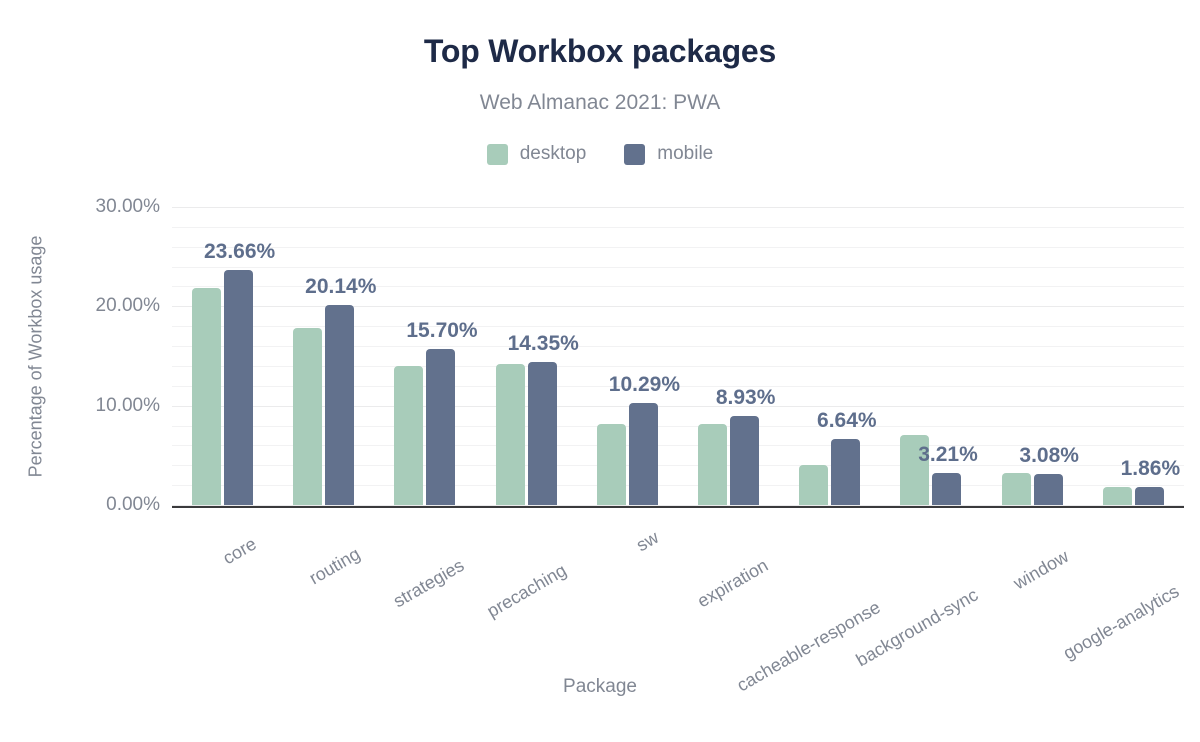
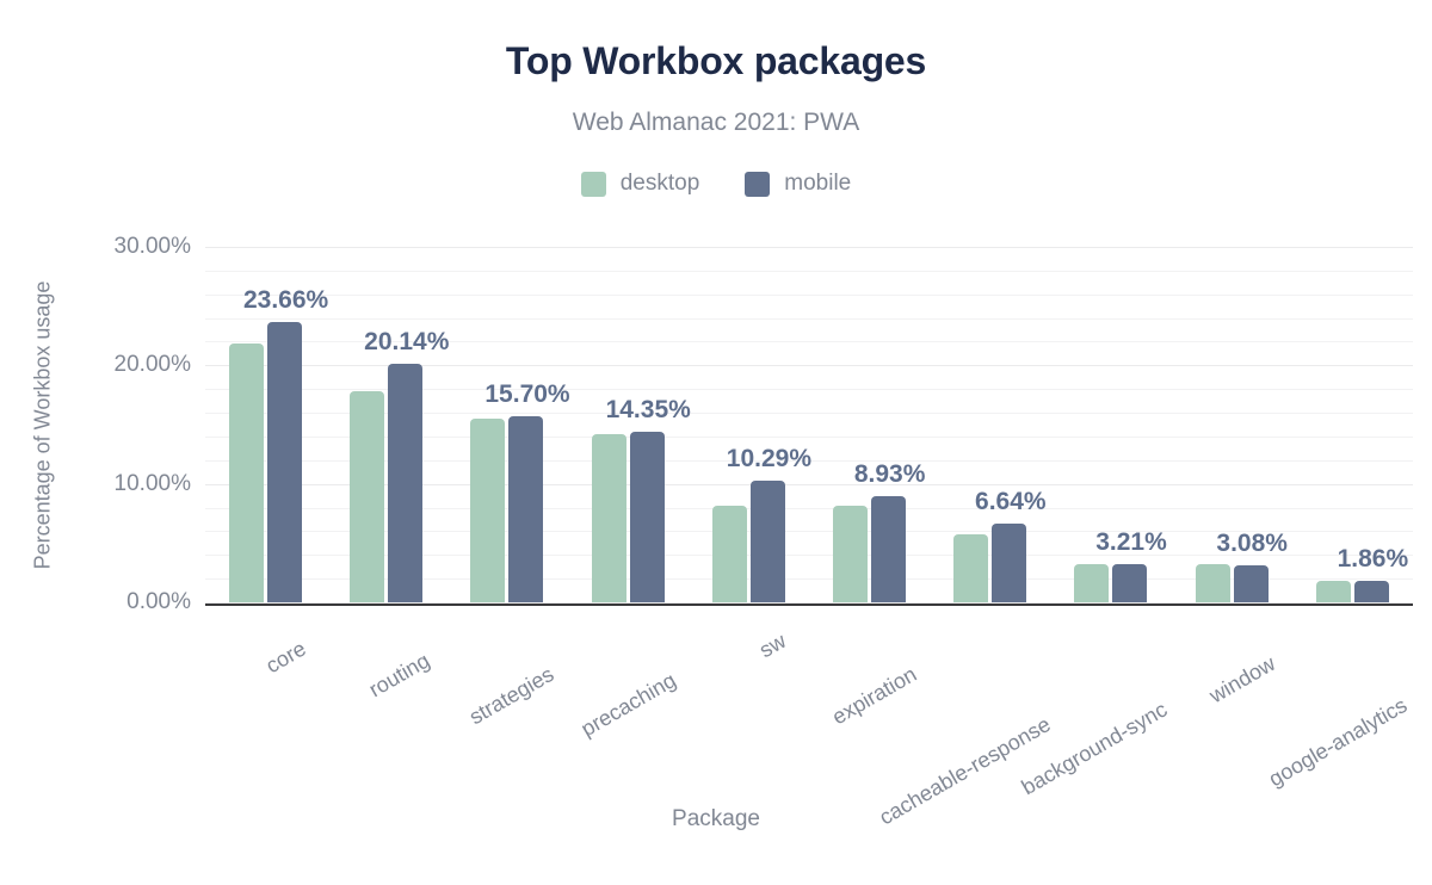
desktop/strategies: 14% -> 16%
desktop/cacheable-response: 4% -> 6%
desktop/background-sync: 7% -> 3%
